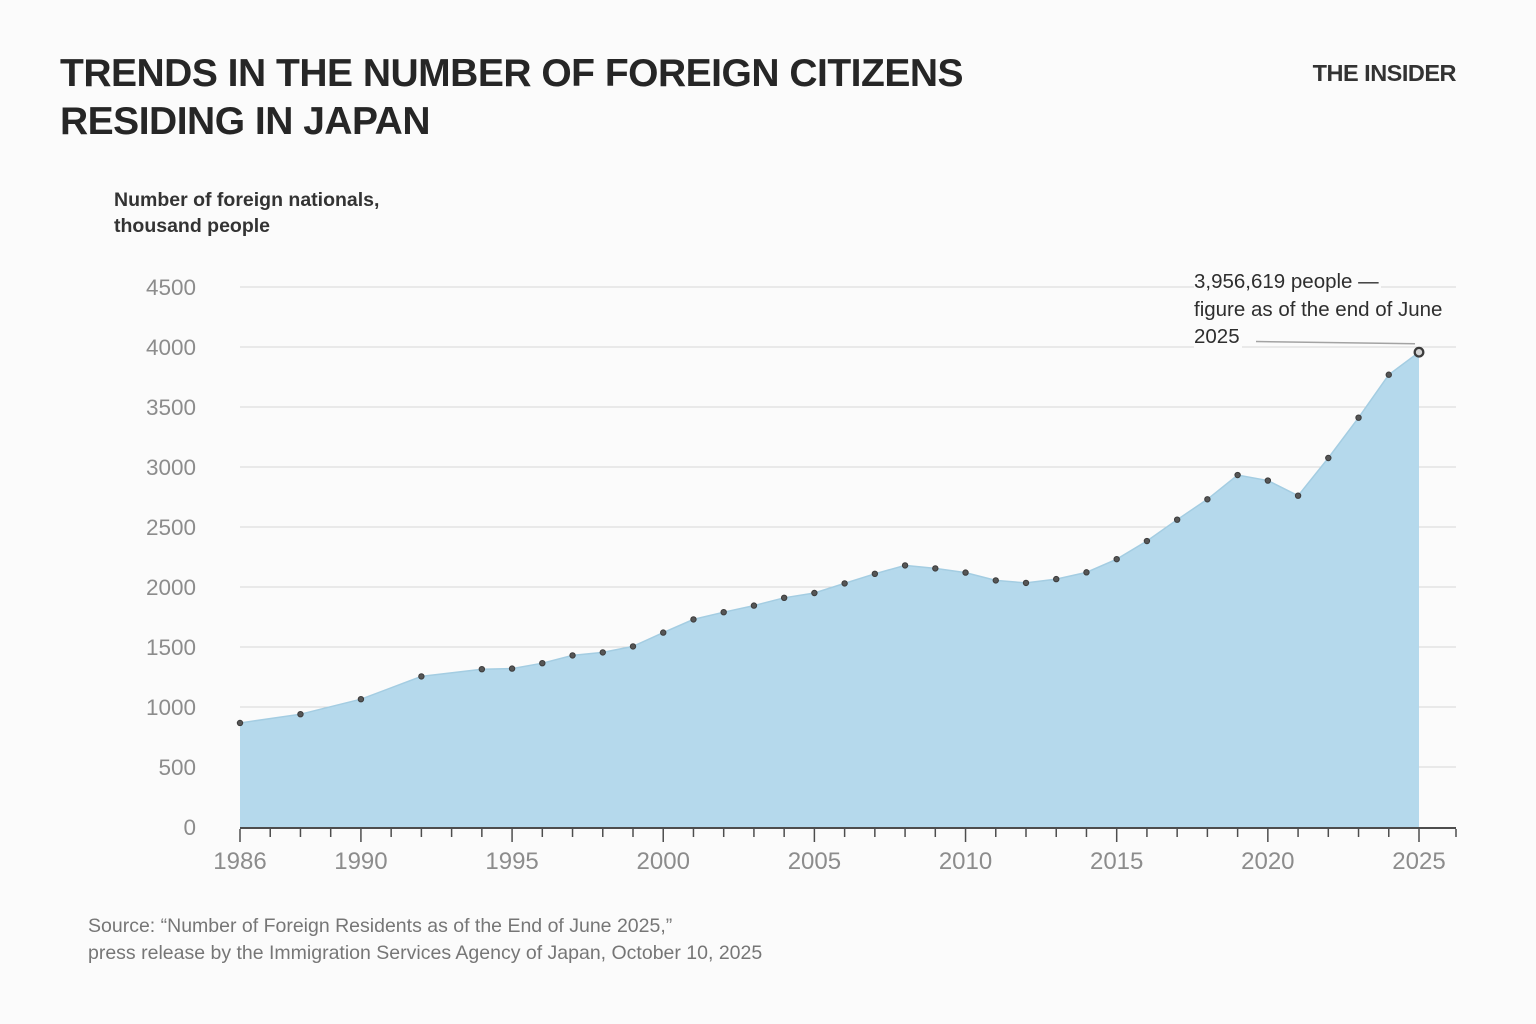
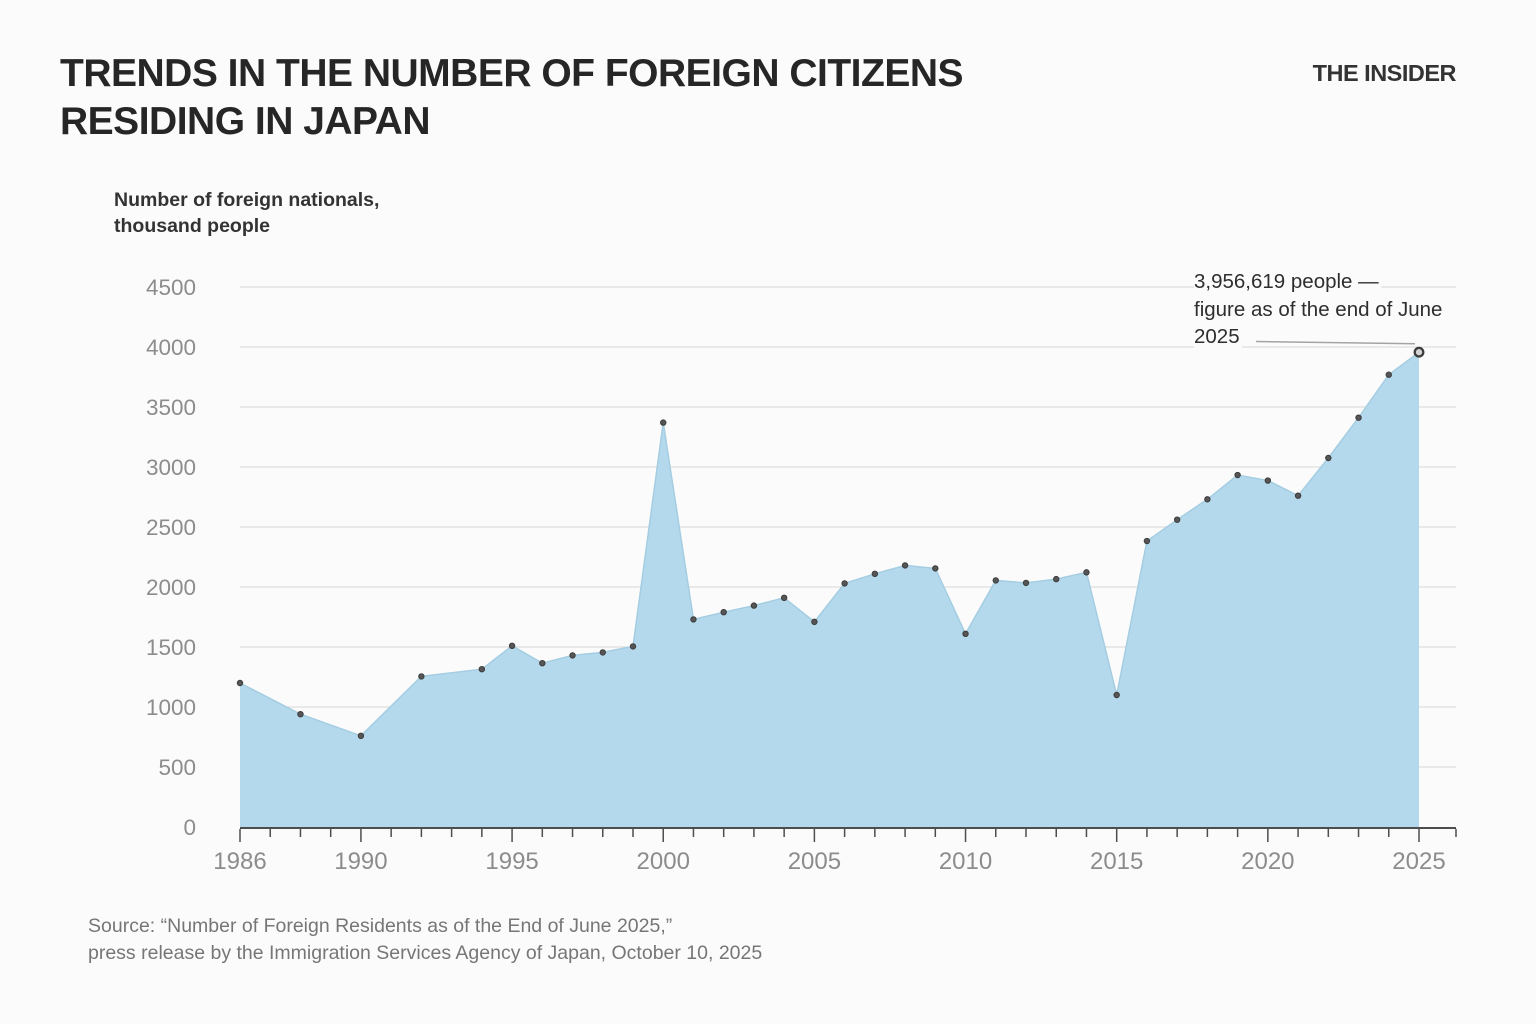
1986: 870 -> 1200
1990: 1060 -> 760
1995: 1320 -> 1510
2000: 1620 -> 3370
2005: 1950 -> 1710
2010: 2120 -> 1610
2015: 2230 -> 1100
